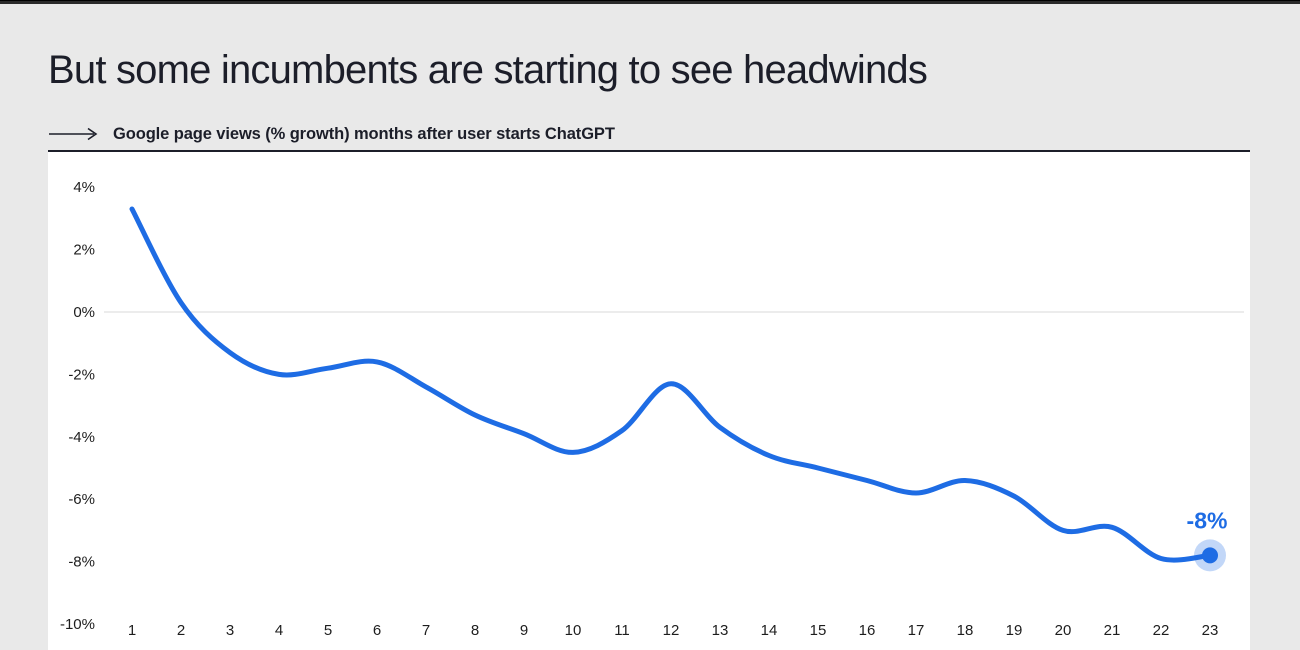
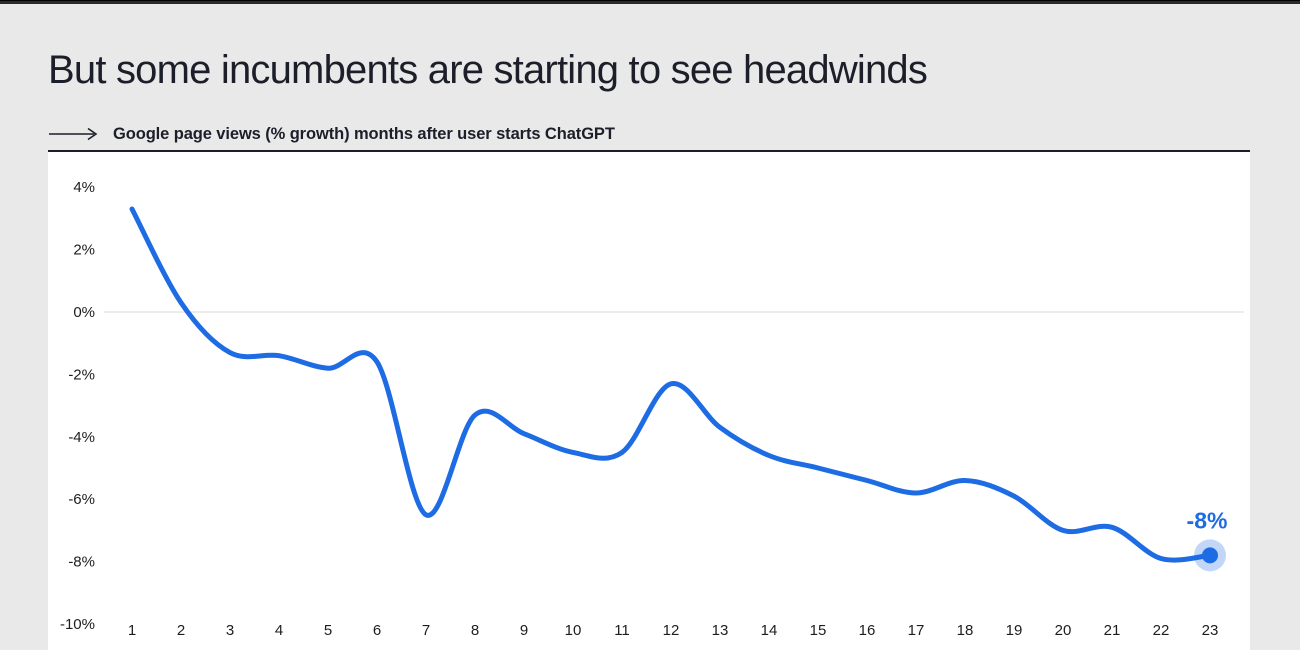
4: -2.0% -> -1.4%
7: -2.4% -> -6.5%
11: -3.8% -> -4.5%
